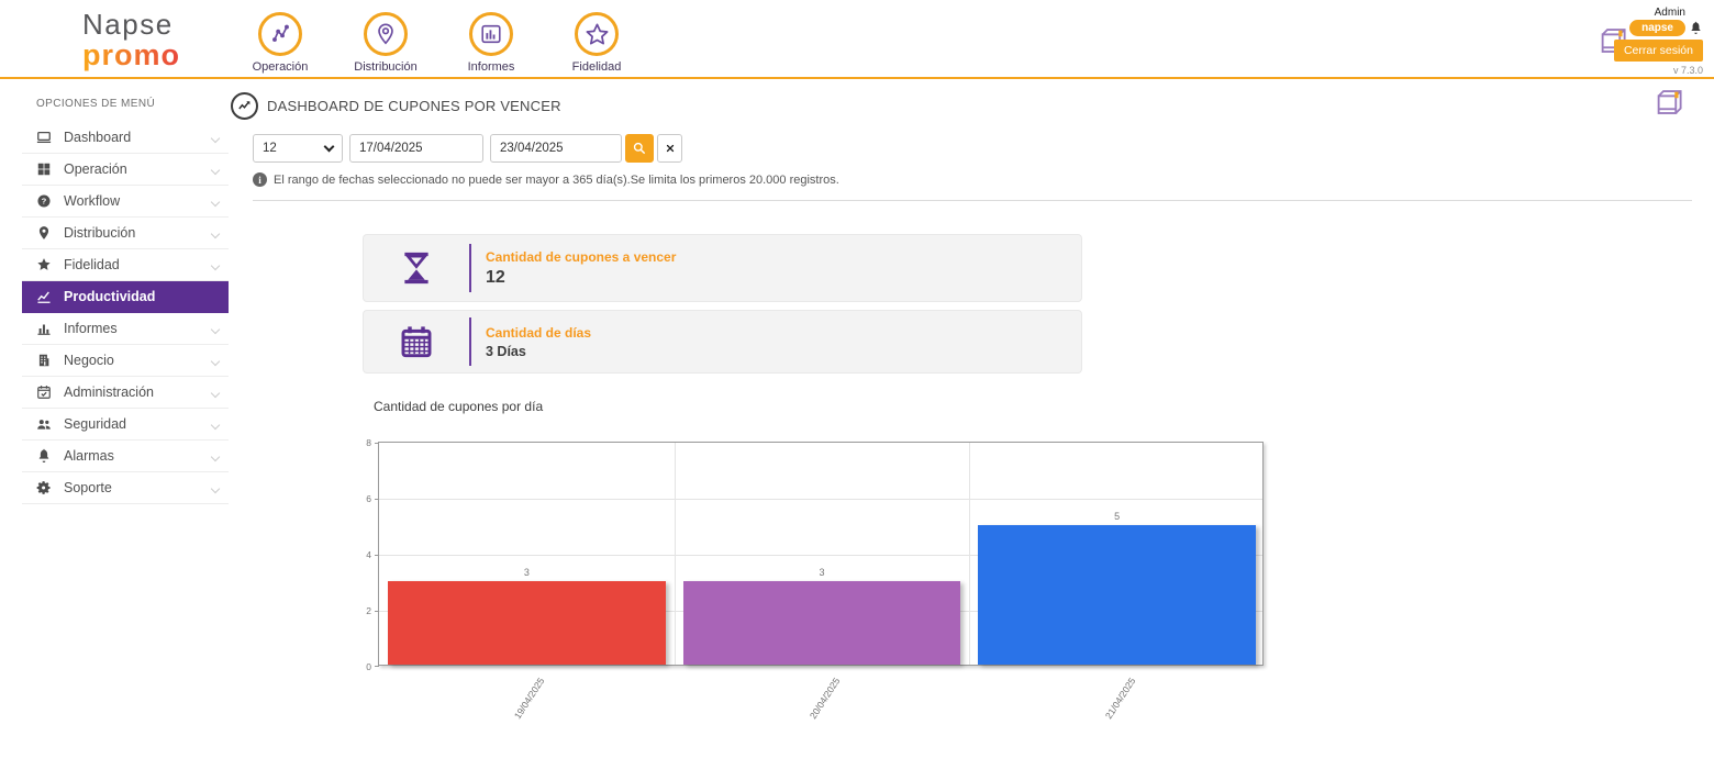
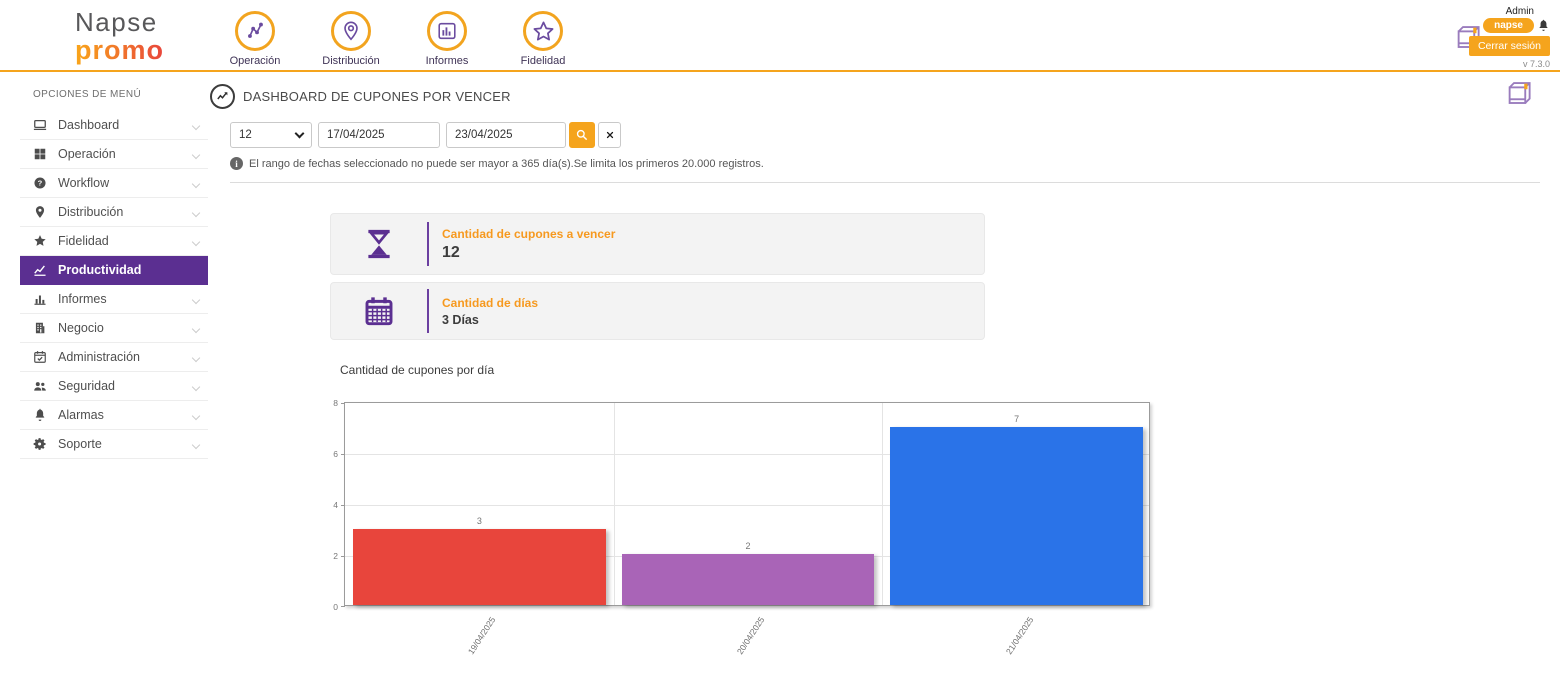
20/04/2025: 3 -> 2
21/04/2025: 5 -> 7
